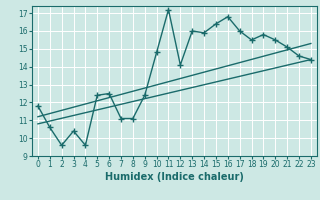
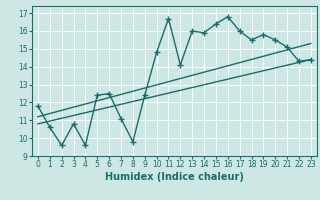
3: 10.4 -> 10.8
8: 11.1 -> 9.8
11: 17.2 -> 16.7
22: 14.6 -> 14.3
